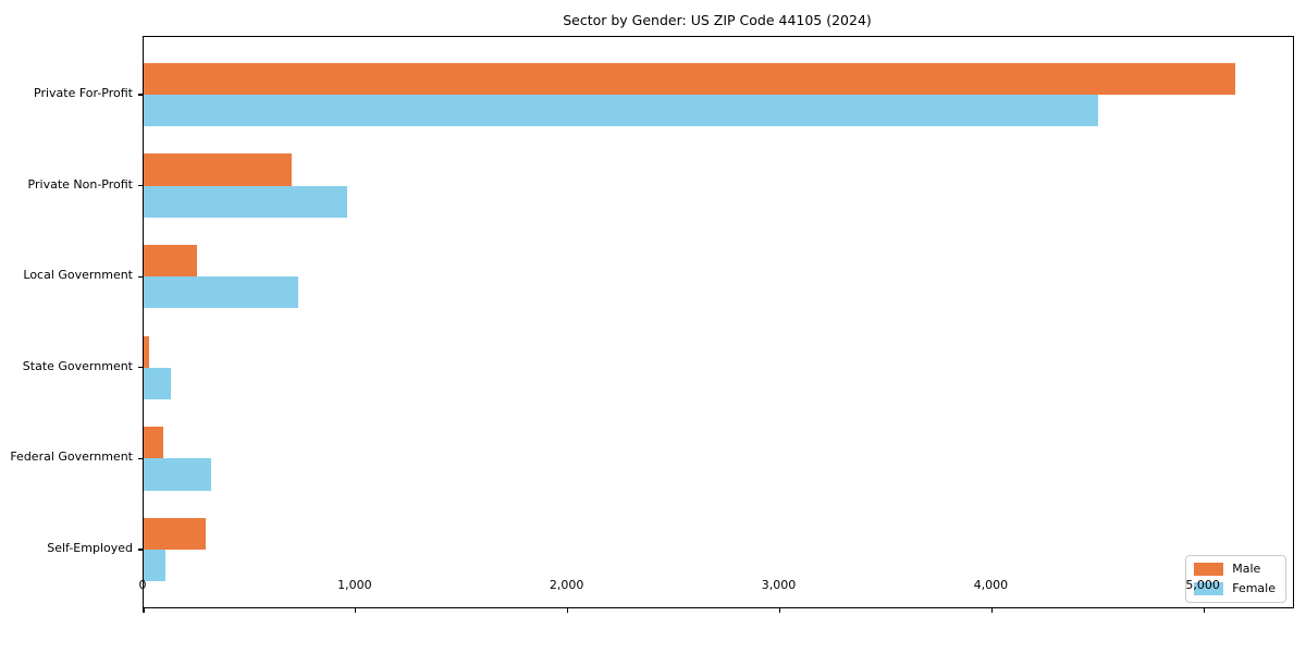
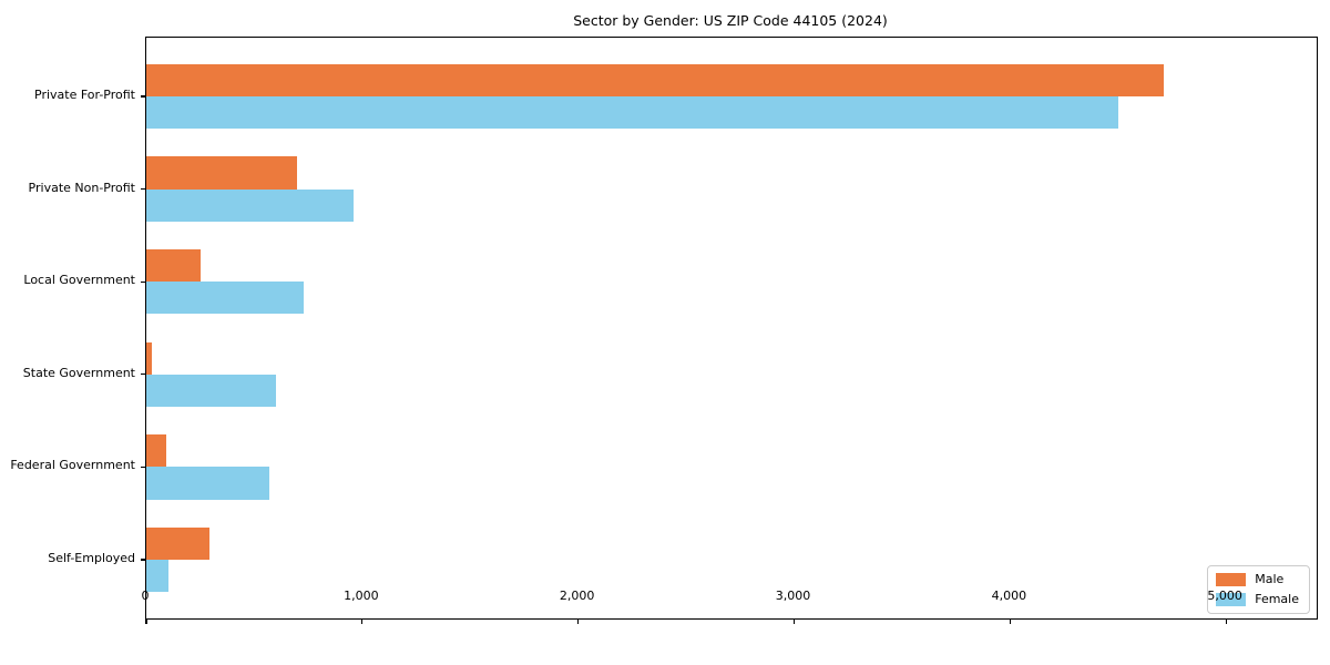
Male/Private For-Profit: 5150 -> 4710
Female/State Government: 130 -> 600
Female/Federal Government: 320 -> 570
